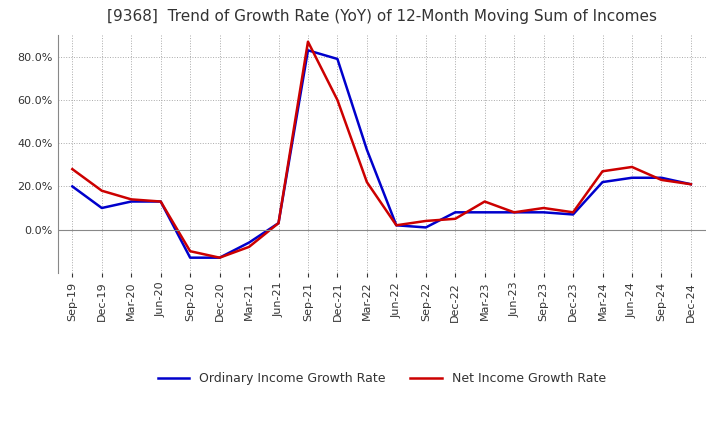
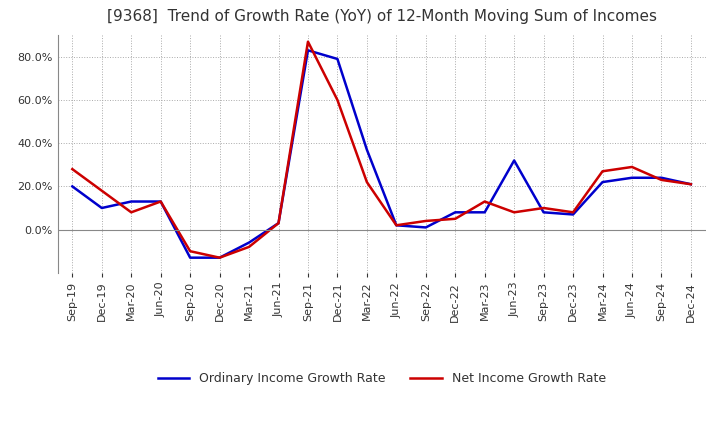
Net Income Growth Rate/Mar-20: 14% -> 8%
Ordinary Income Growth Rate/Jun-23: 8% -> 32%
